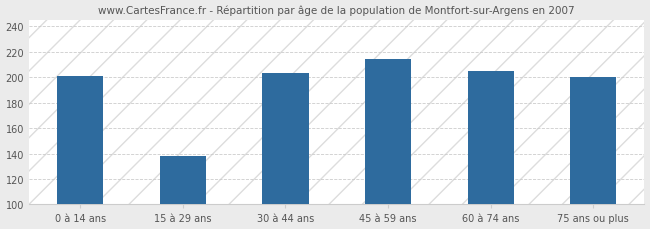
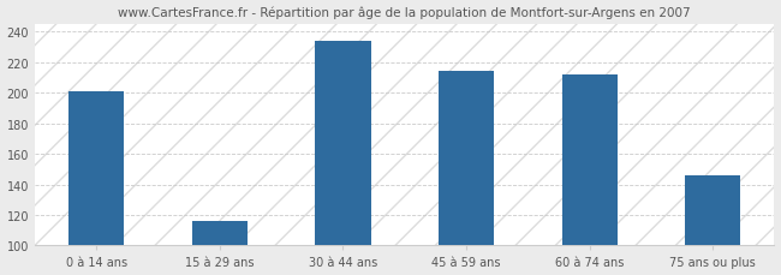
15 à 29 ans: 138 -> 116
30 à 44 ans: 203 -> 234
60 à 74 ans: 205 -> 212
75 ans ou plus: 200 -> 146
